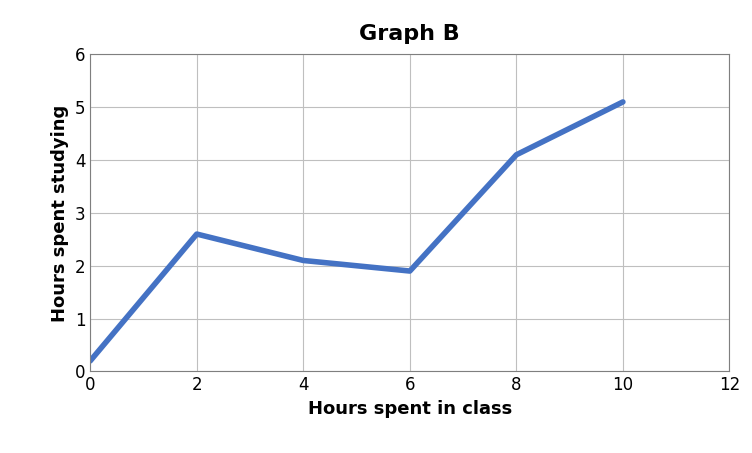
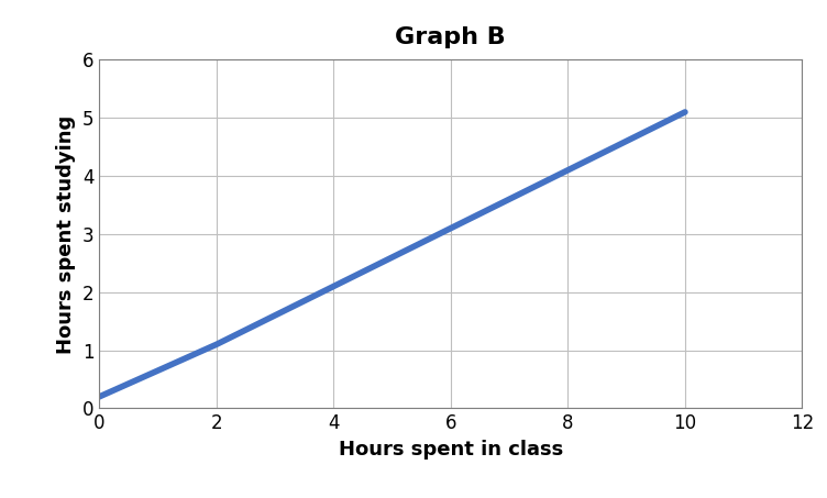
2: 2.6 -> 1.1
6: 1.9 -> 3.1
